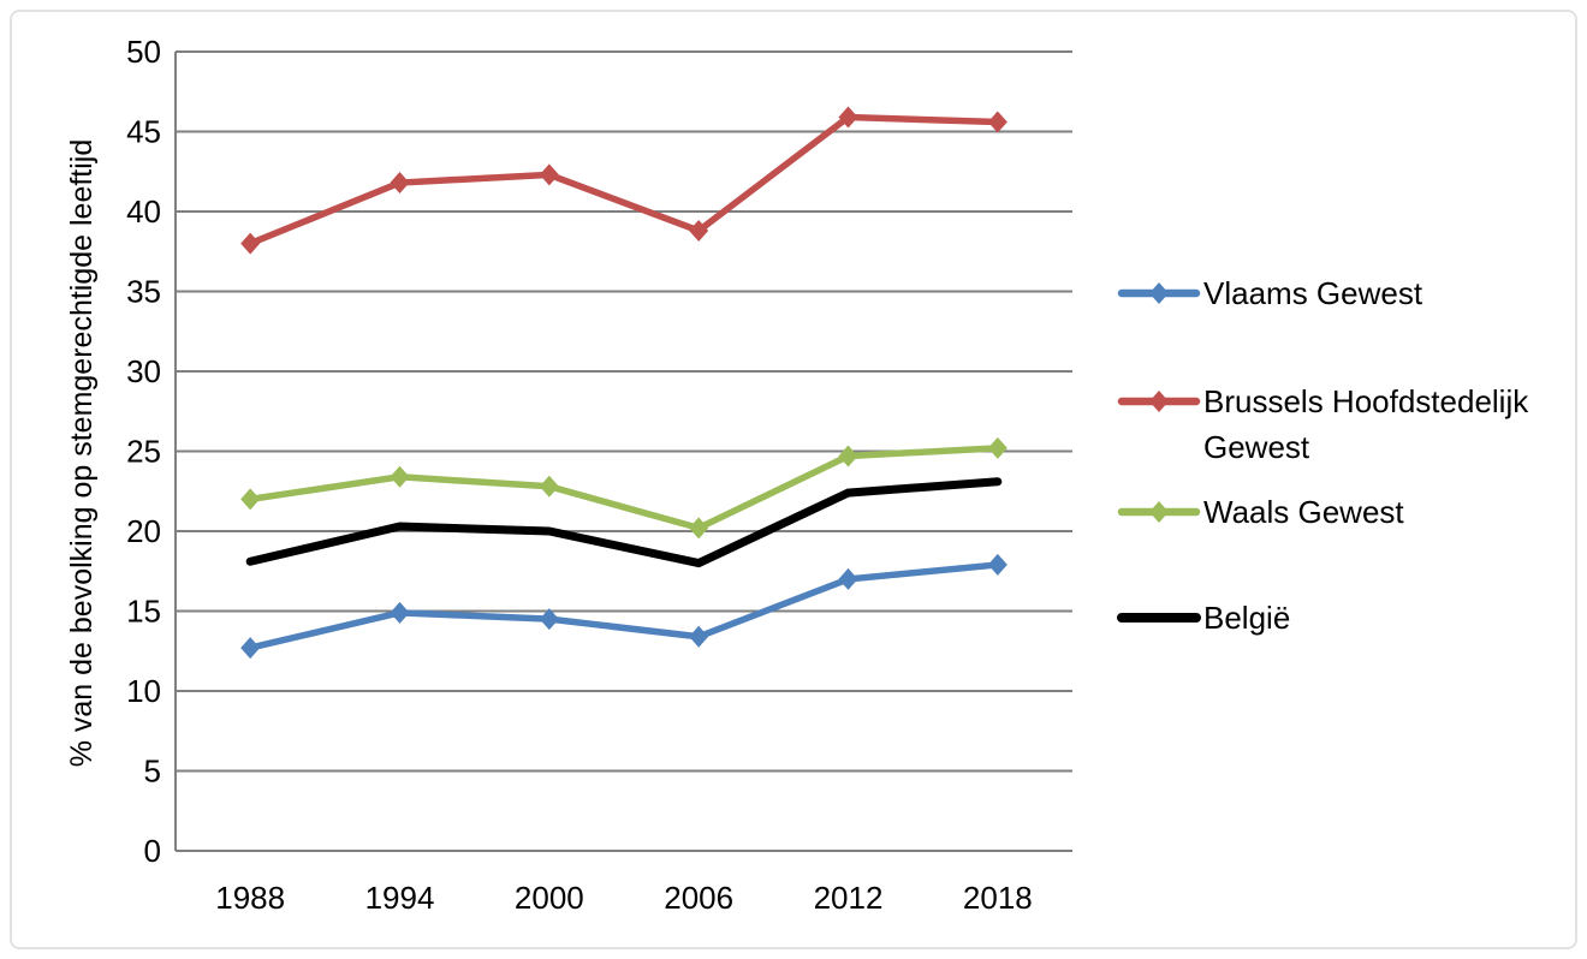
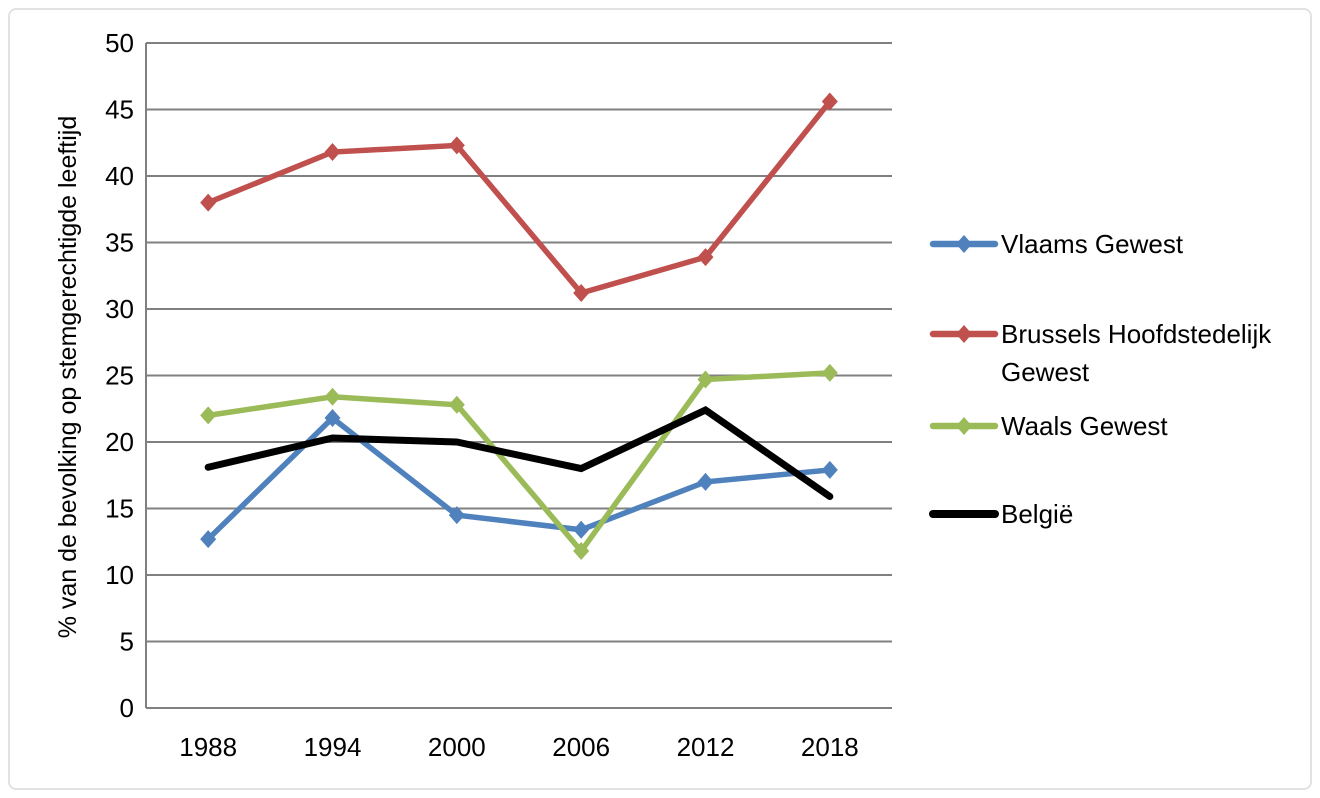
Vlaams Gewest/1994: 14.9 -> 21.8
Brussels Hoofdstedelijk Gewest/2006: 38.8 -> 31.2
Waals Gewest/2006: 20.2 -> 11.8
Brussels Hoofdstedelijk Gewest/2012: 45.9 -> 33.9
België/2018: 23.1 -> 15.9
